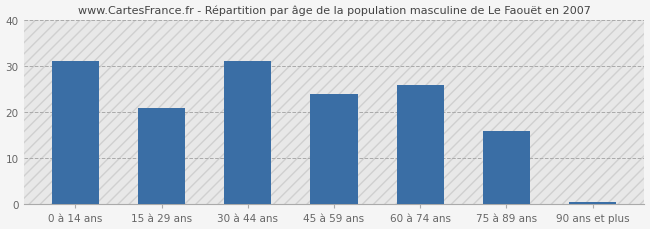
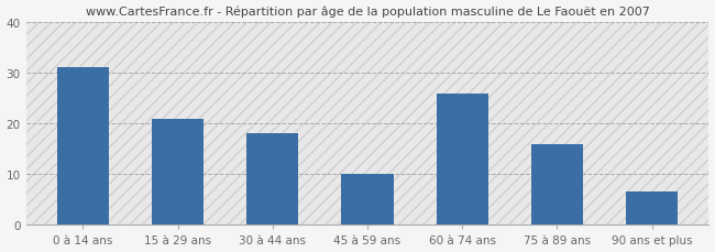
30 à 44 ans: 31.0 -> 18.0
45 à 59 ans: 24.0 -> 10.0
90 ans et plus: 0.5 -> 6.5
